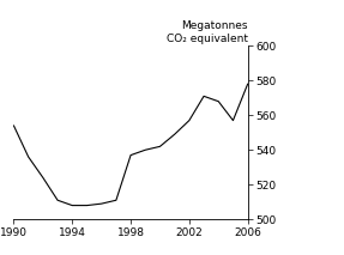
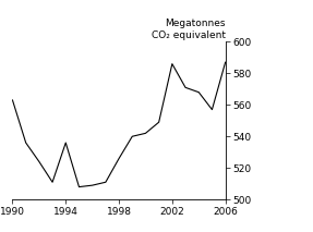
1990: 554 -> 563
1994: 508 -> 536
1998: 537 -> 526
2002: 557 -> 586
2006: 578 -> 587
